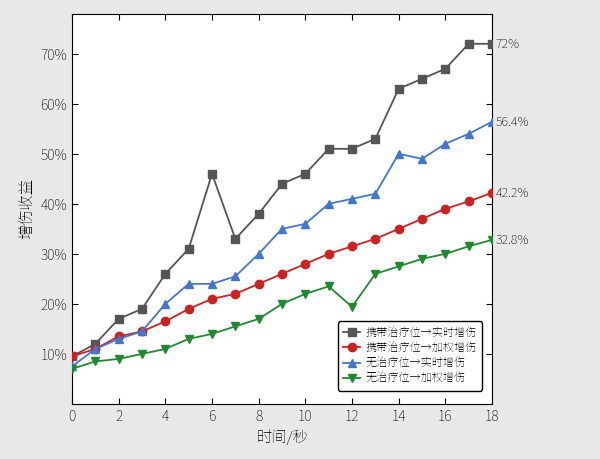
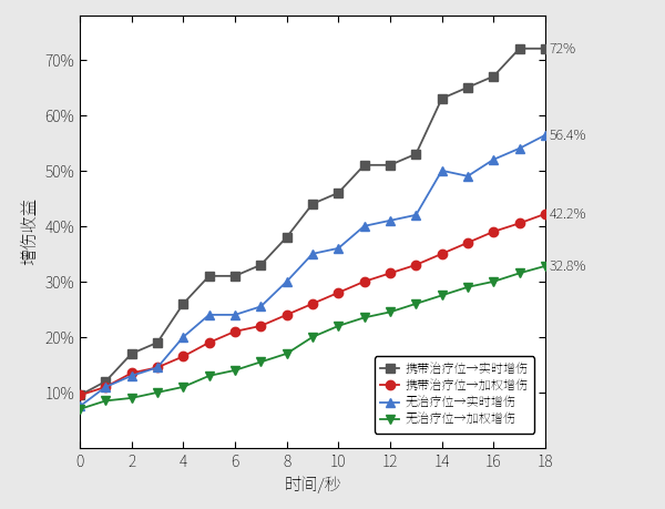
携带治疗位→实时增伤/6: 46.0% -> 31.0%
无治疗位→加权增伤/12: 19.4% -> 24.5%
